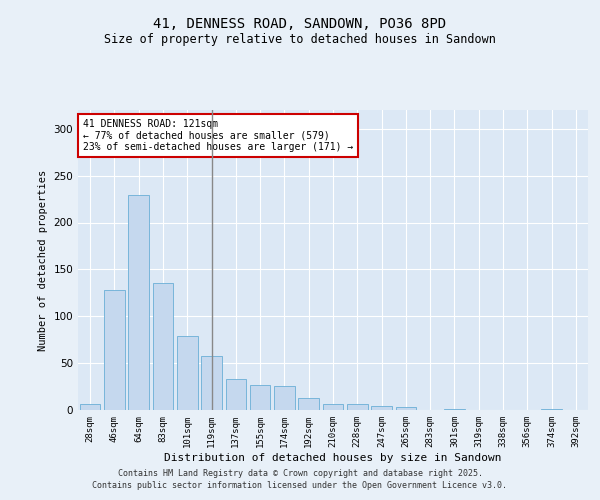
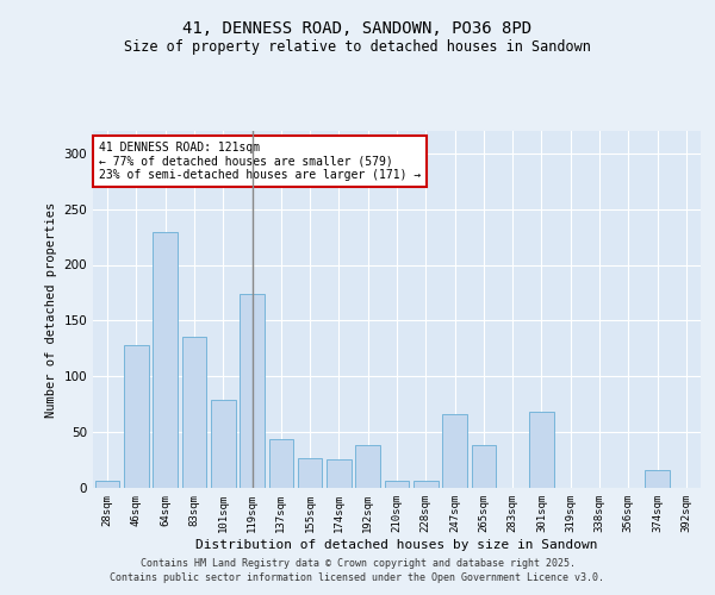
119sqm: 58 -> 174
137sqm: 33 -> 44
192sqm: 13 -> 38
247sqm: 4 -> 66
265sqm: 3 -> 38
301sqm: 1 -> 68
374sqm: 1 -> 16
